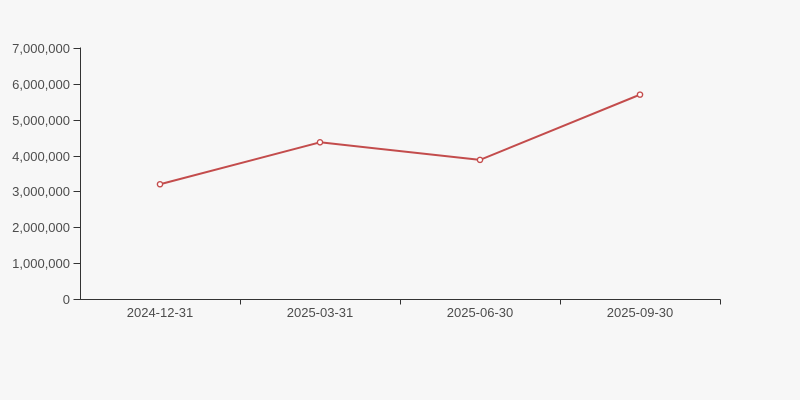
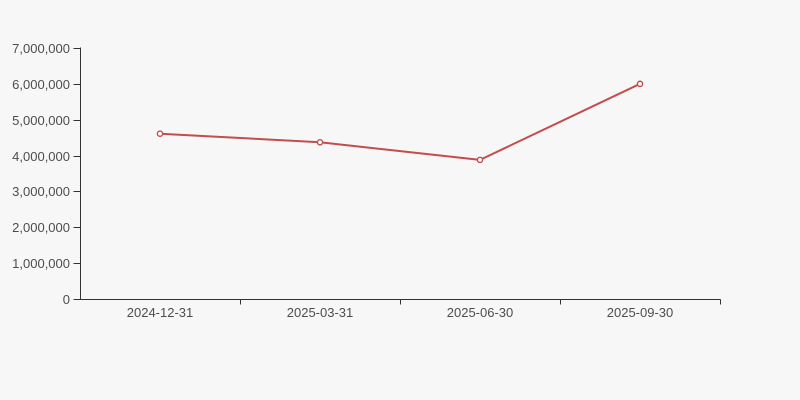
2024-12-31: 3200000 -> 4600000
2025-09-30: 5700000 -> 6000000
